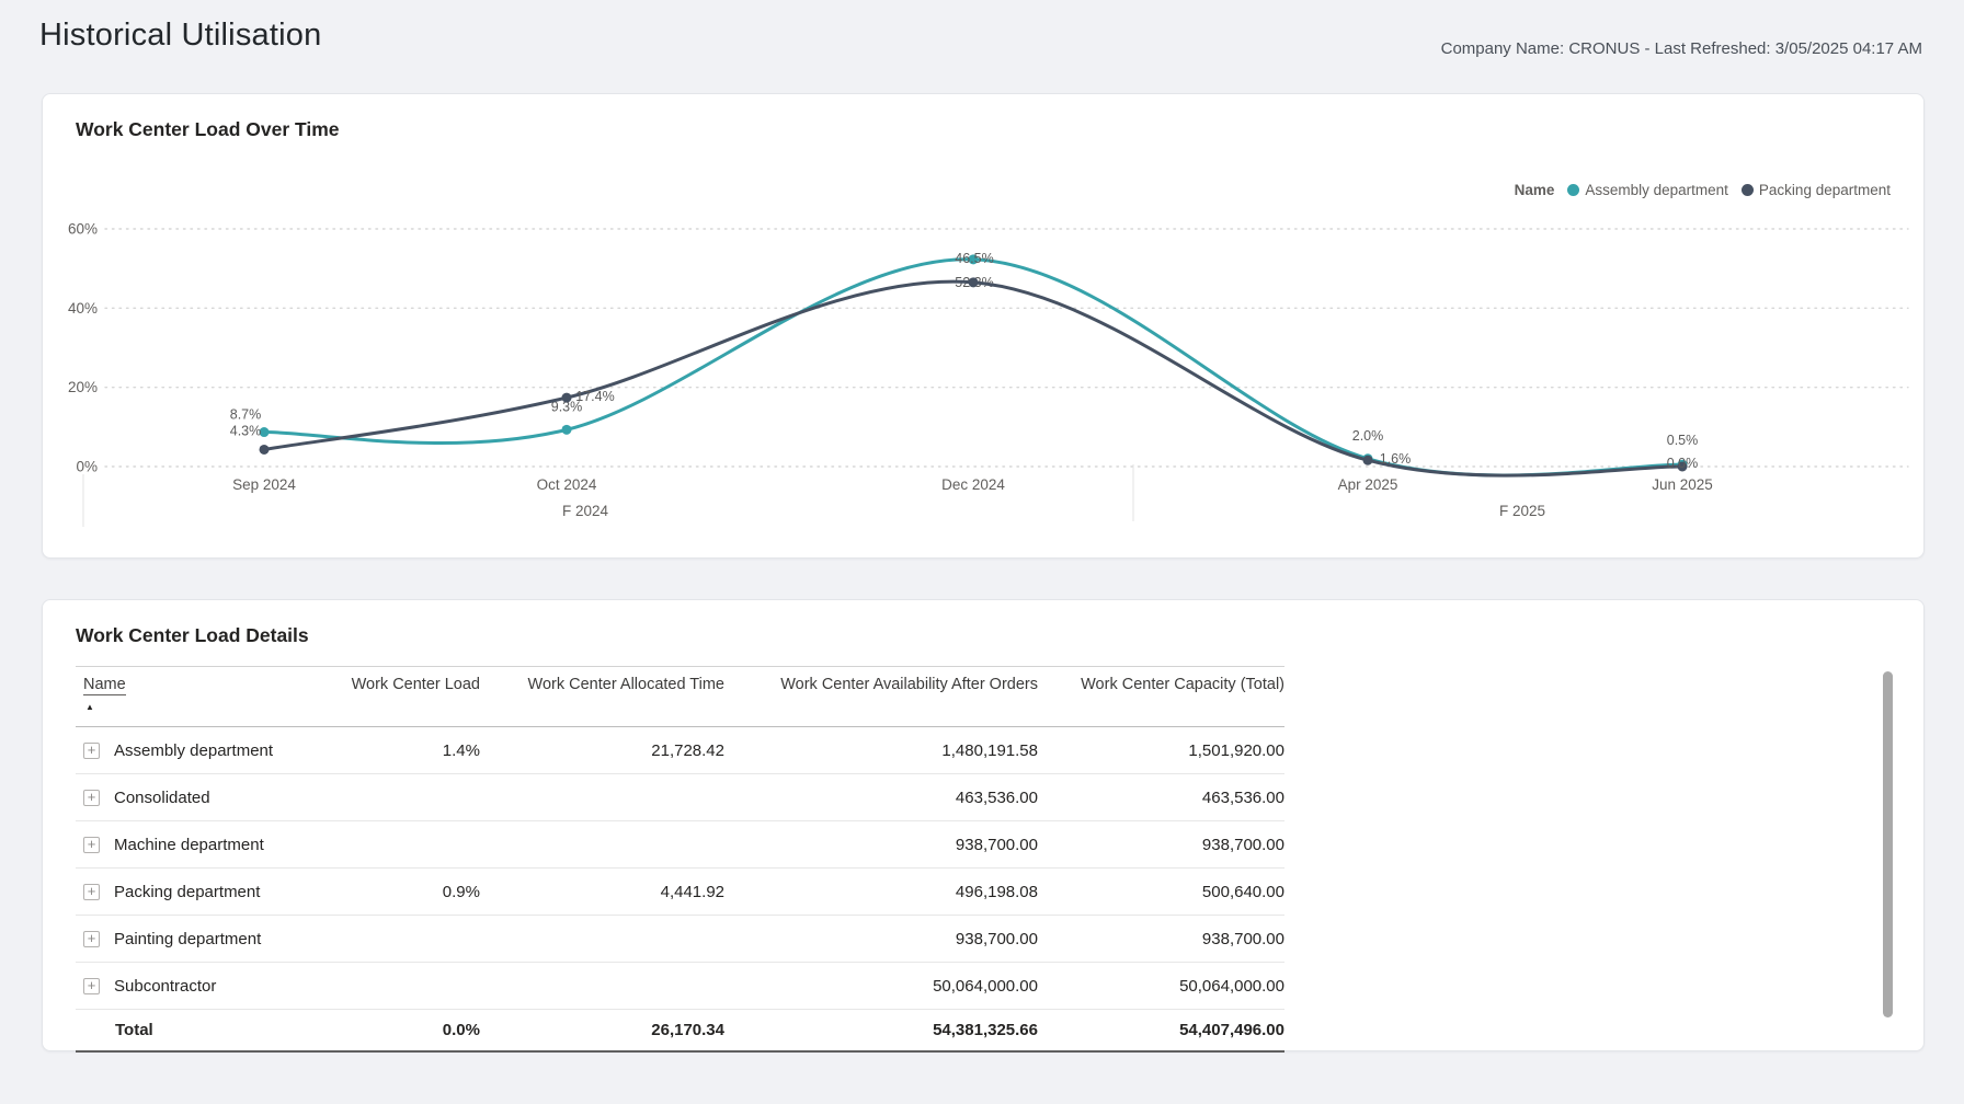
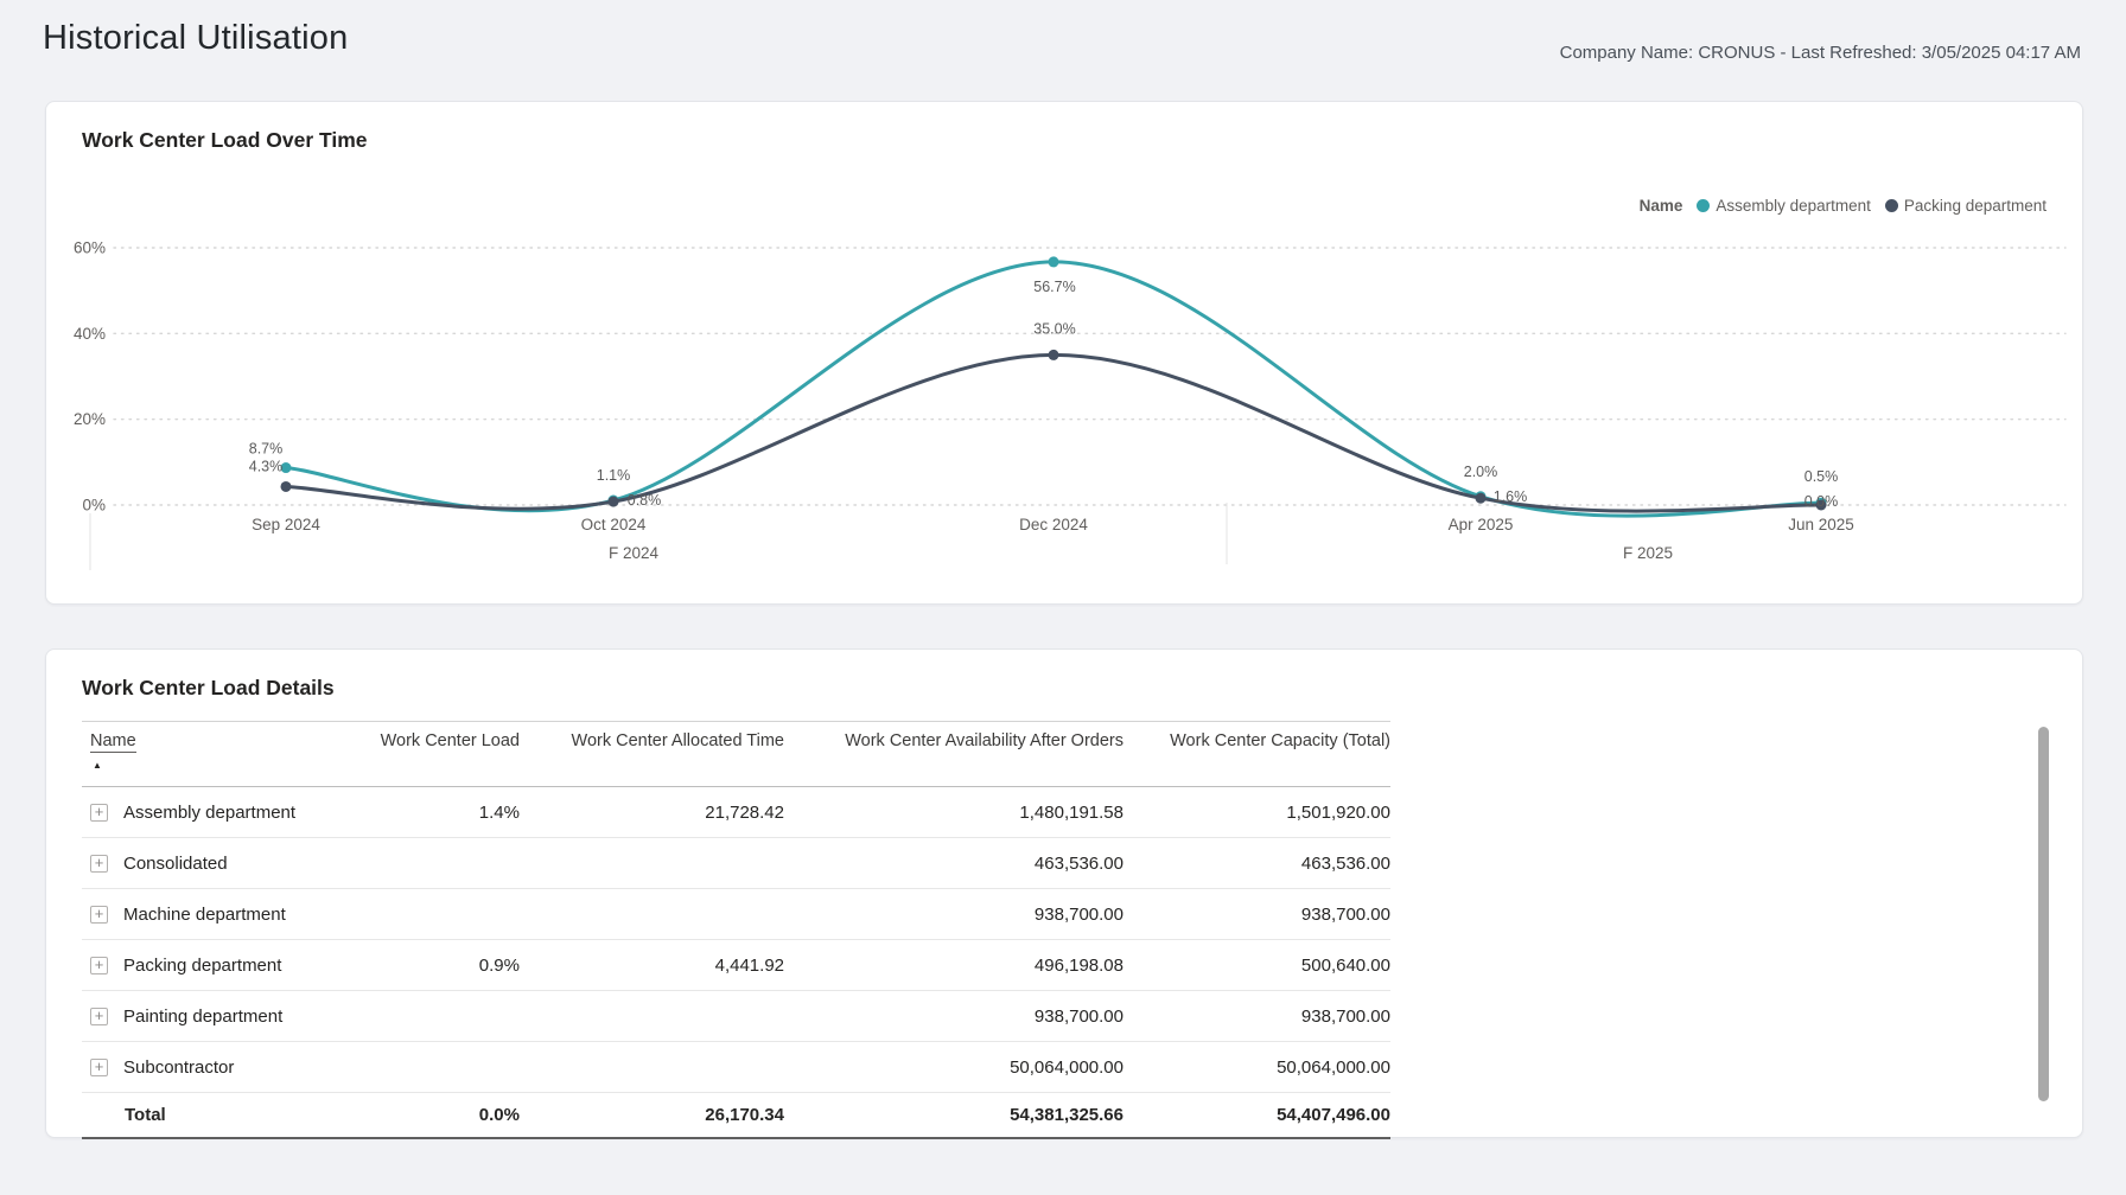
Assembly department/Oct 2024: 9.3% -> 1.1%
Packing department/Oct 2024: 17.4% -> 0.8%
Assembly department/Dec 2024: 52.3% -> 56.7%
Packing department/Dec 2024: 46.5% -> 35.0%
